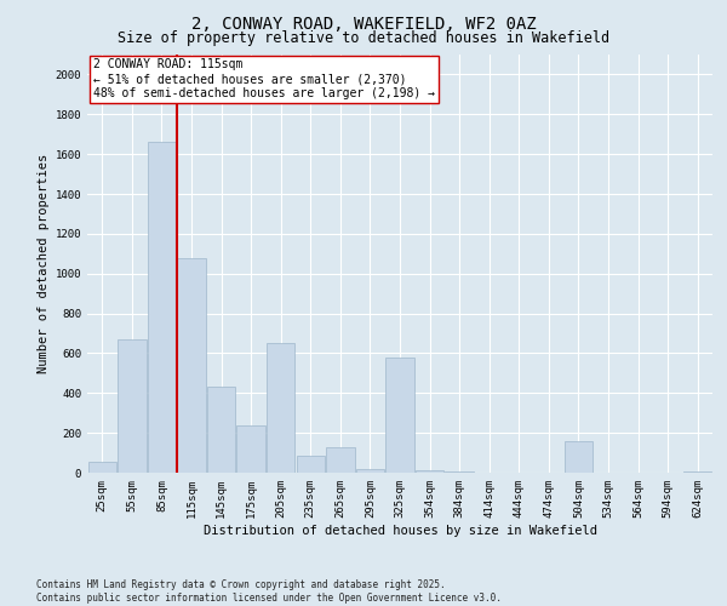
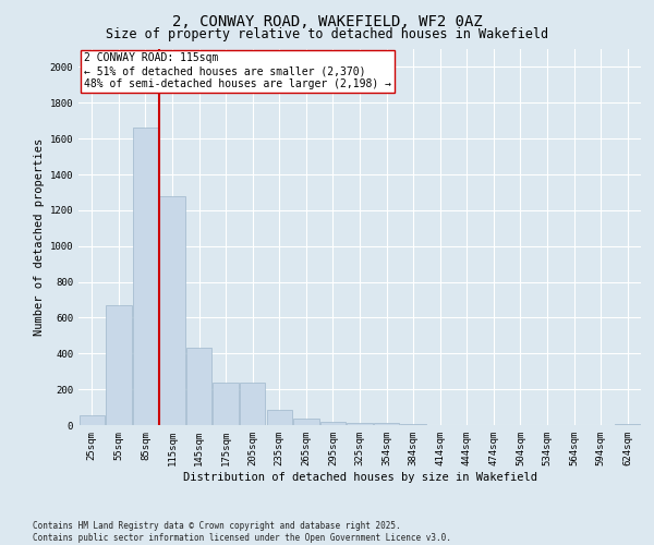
115sqm: 1080 -> 1280
205sqm: 650 -> 240
265sqm: 130 -> 40
325sqm: 580 -> 20
504sqm: 160 -> 0
